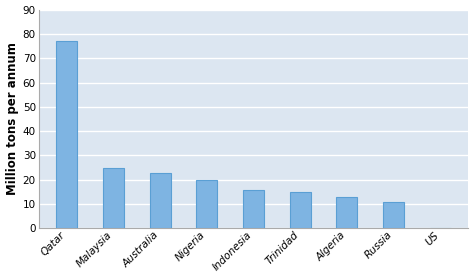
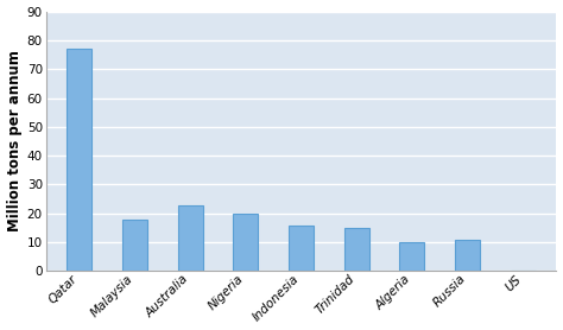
Malaysia: 25 -> 18
Algeria: 13 -> 10
